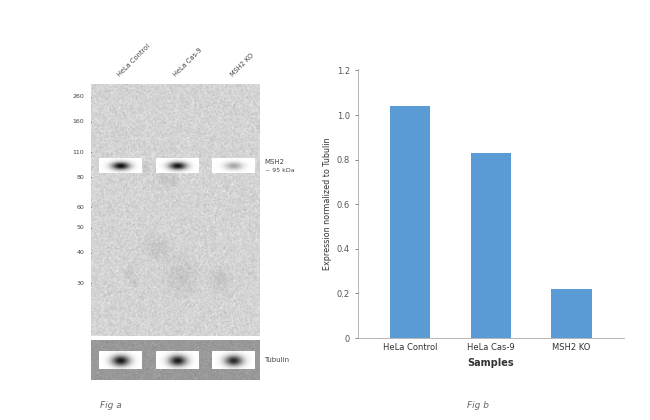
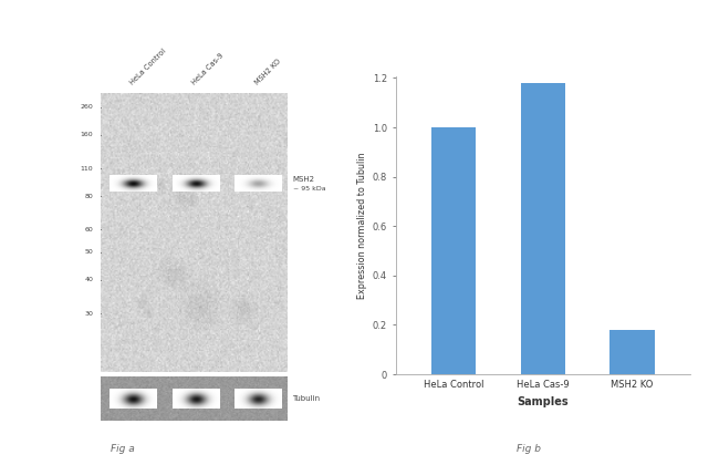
HeLa Control: 1.04 -> 1.00
HeLa Cas-9: 0.83 -> 1.18
MSH2 KO: 0.22 -> 0.18
